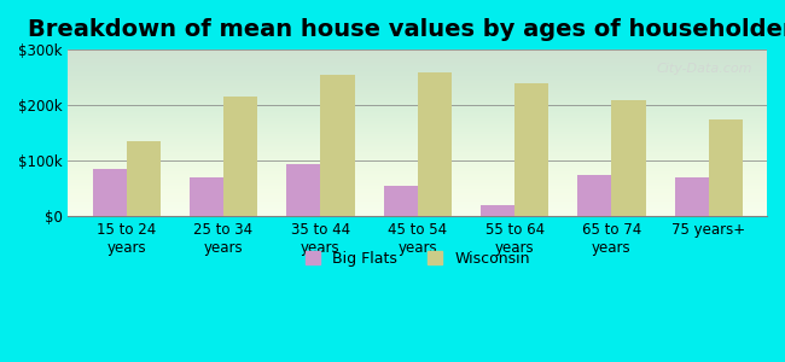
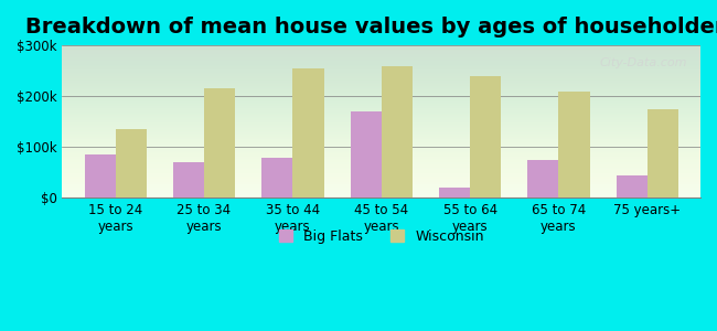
Big Flats/35 to 44 years: $95k -> $80k
Big Flats/45 to 54 years: $55k -> $170k
Big Flats/75 years+: $70k -> $45k
